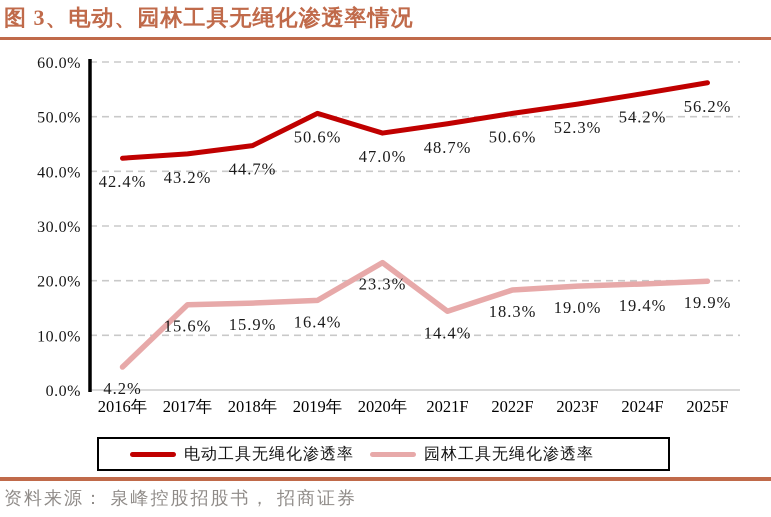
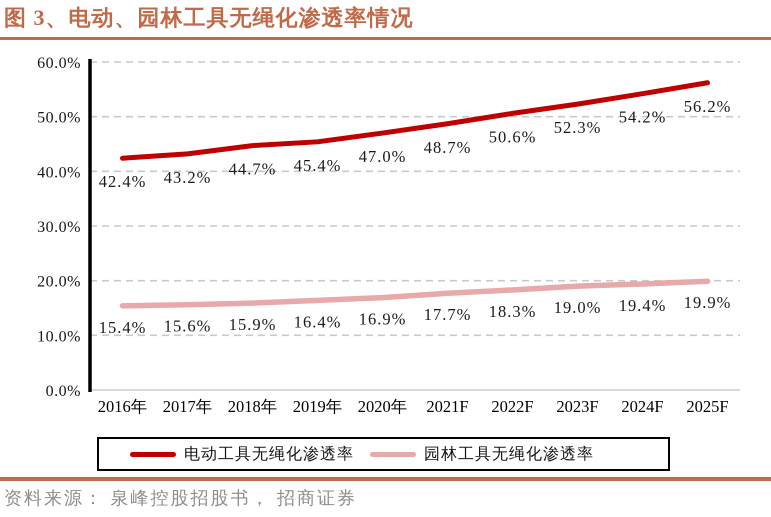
园林工具无绳化渗透率/2016年: 4.2% -> 15.4%
电动工具无绳化渗透率/2019年: 50.6% -> 45.4%
园林工具无绳化渗透率/2020年: 23.3% -> 16.9%
园林工具无绳化渗透率/2021F: 14.4% -> 17.7%
